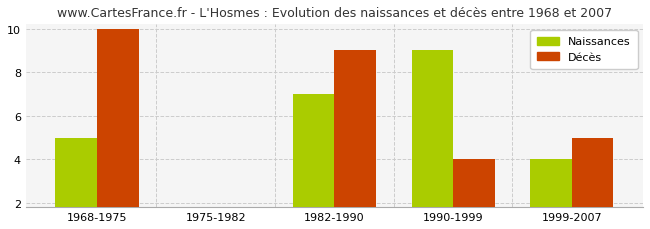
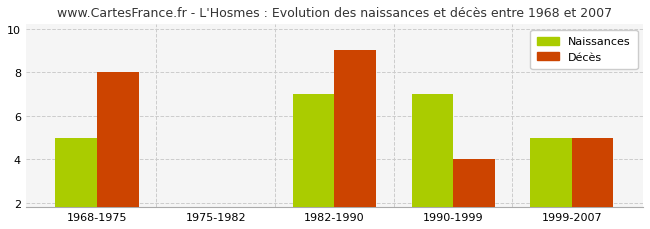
Décès/1968-1975: 10 -> 8
Naissances/1990-1999: 9 -> 7
Naissances/1999-2007: 4 -> 5
